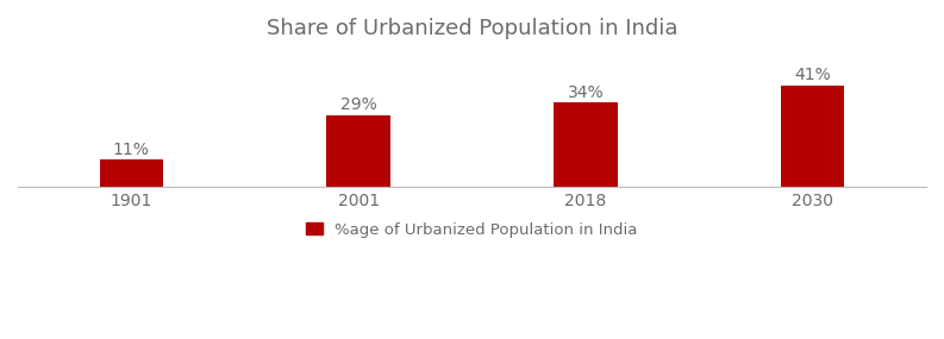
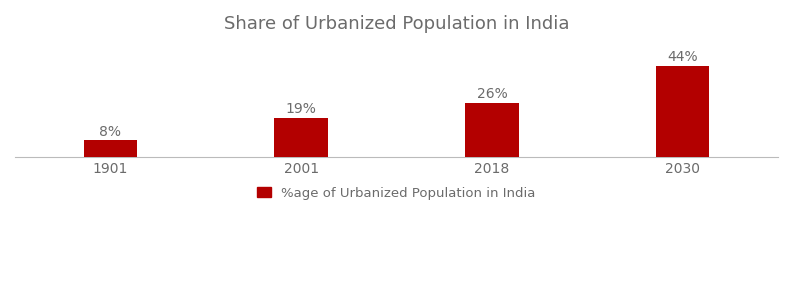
1901: 11% -> 8%
2001: 29% -> 19%
2018: 34% -> 26%
2030: 41% -> 44%
